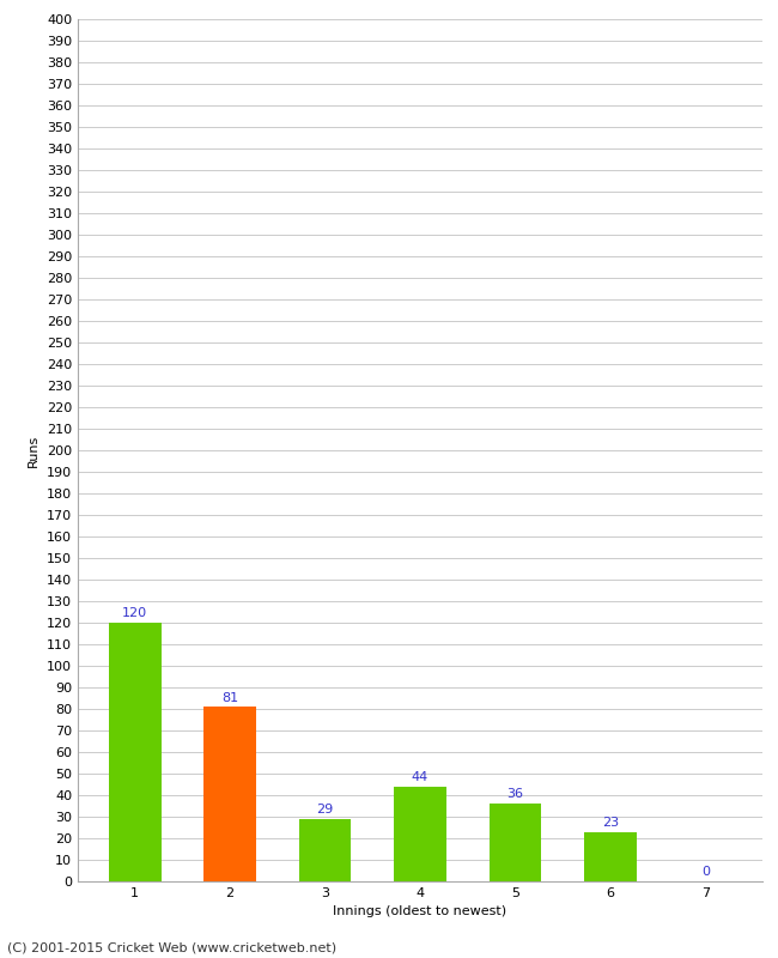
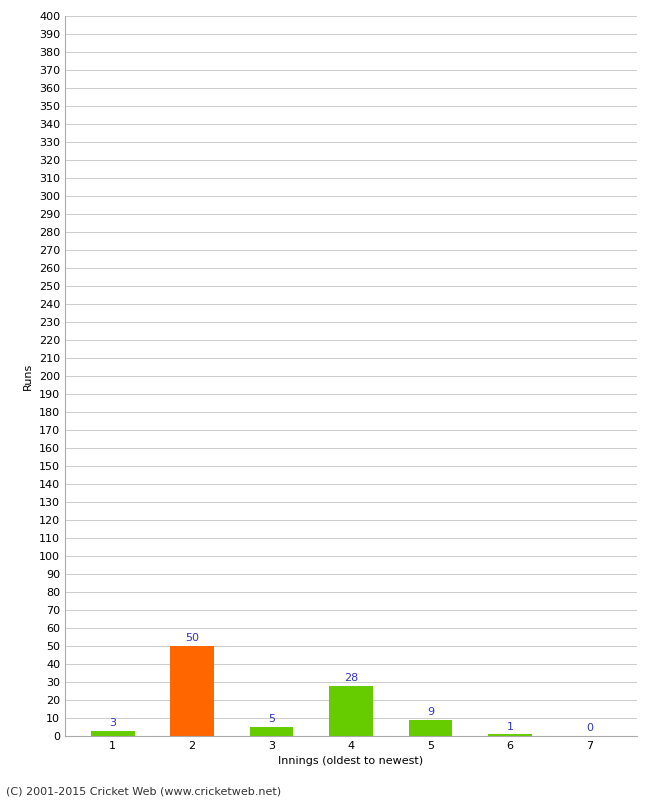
1: 120 -> 3
2: 81 -> 50
3: 29 -> 5
4: 44 -> 28
5: 36 -> 9
6: 23 -> 1
